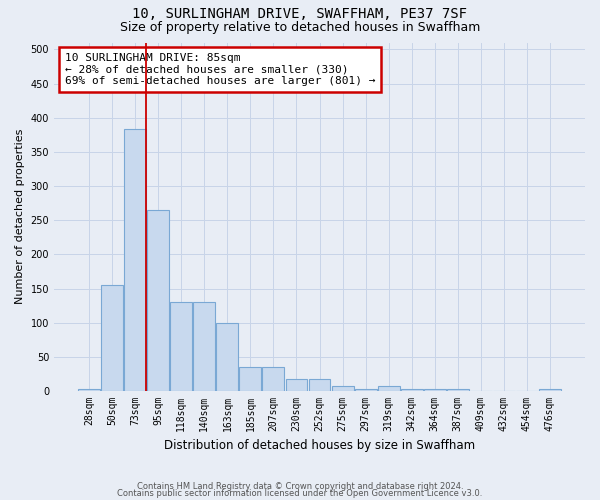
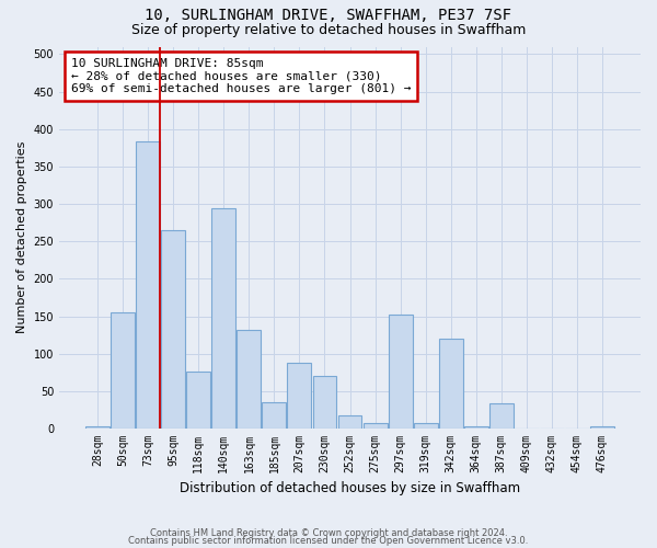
118sqm: 130 -> 76
140sqm: 130 -> 294
163sqm: 100 -> 132
207sqm: 35 -> 88
230sqm: 18 -> 70
297sqm: 3 -> 152
342sqm: 3 -> 120
387sqm: 3 -> 34
